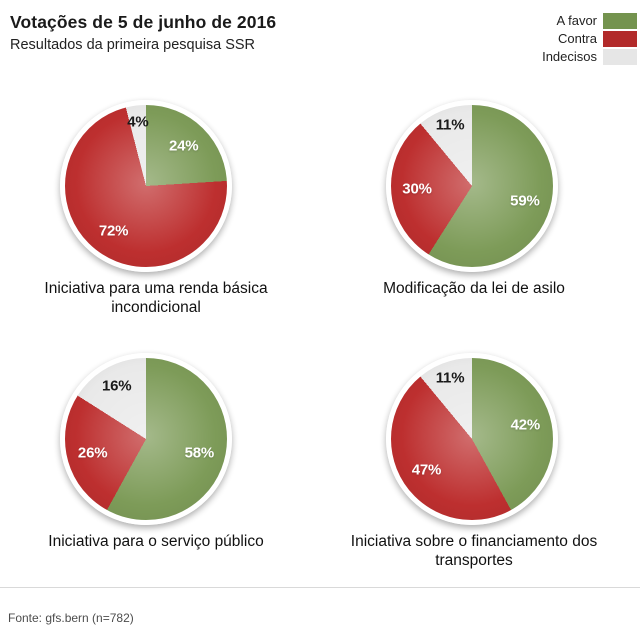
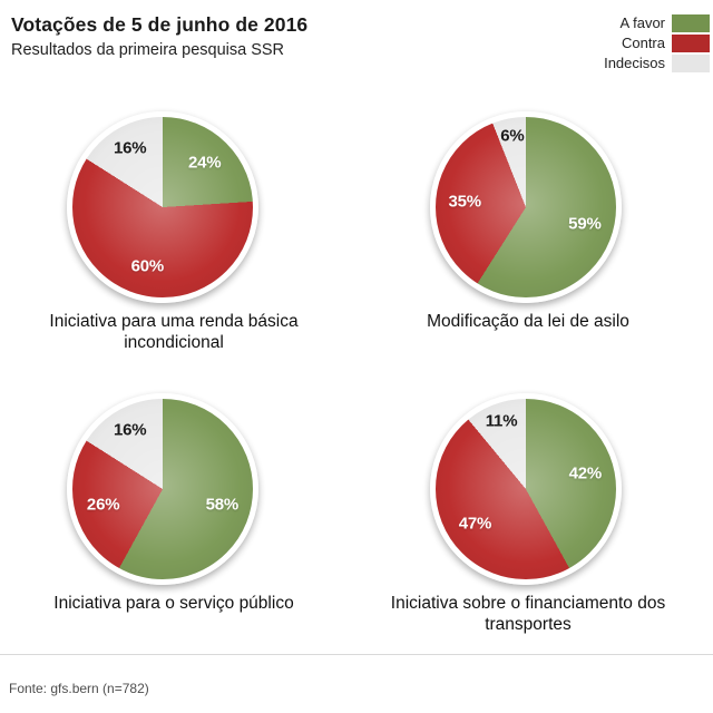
Iniciativa para uma renda básica incondicional/Contra: 72% -> 60%
Iniciativa para uma renda básica incondicional/Indecisos: 4% -> 16%
Modificação da lei de asilo/Contra: 30% -> 35%
Modificação da lei de asilo/Indecisos: 11% -> 6%
